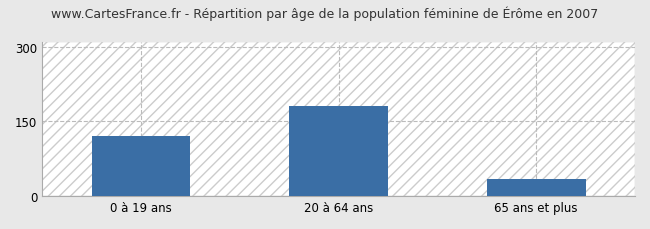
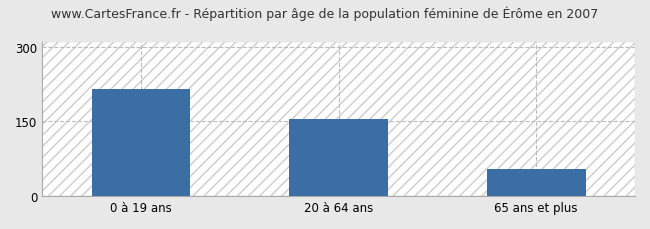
0 à 19 ans: 120 -> 215
20 à 64 ans: 180 -> 155
65 ans et plus: 35 -> 55
